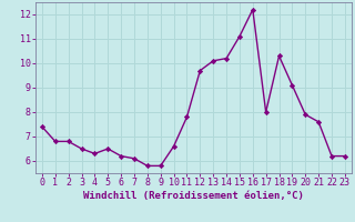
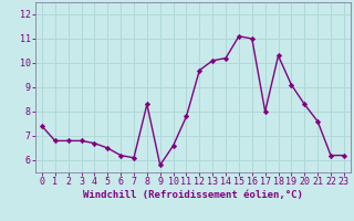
3: 6.5 -> 6.8
4: 6.3 -> 6.7
8: 5.8 -> 8.3
16: 12.2 -> 11.0
20: 7.9 -> 8.3
